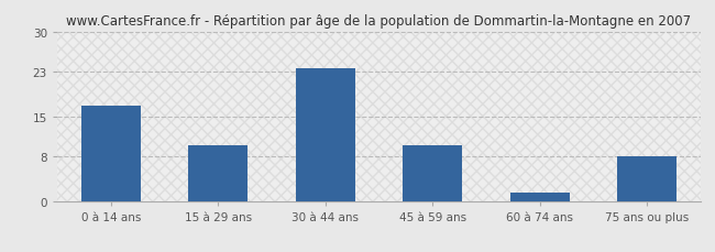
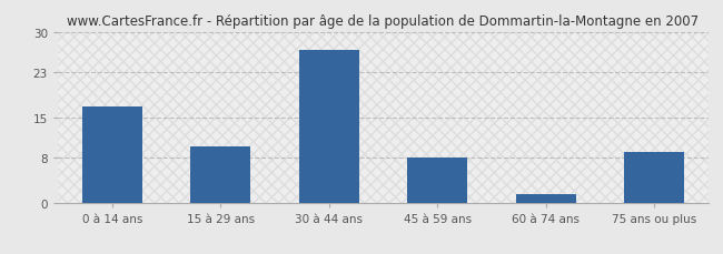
30 à 44 ans: 23.5 -> 26.8
45 à 59 ans: 10.0 -> 8.0
75 ans ou plus: 8.0 -> 9.0
